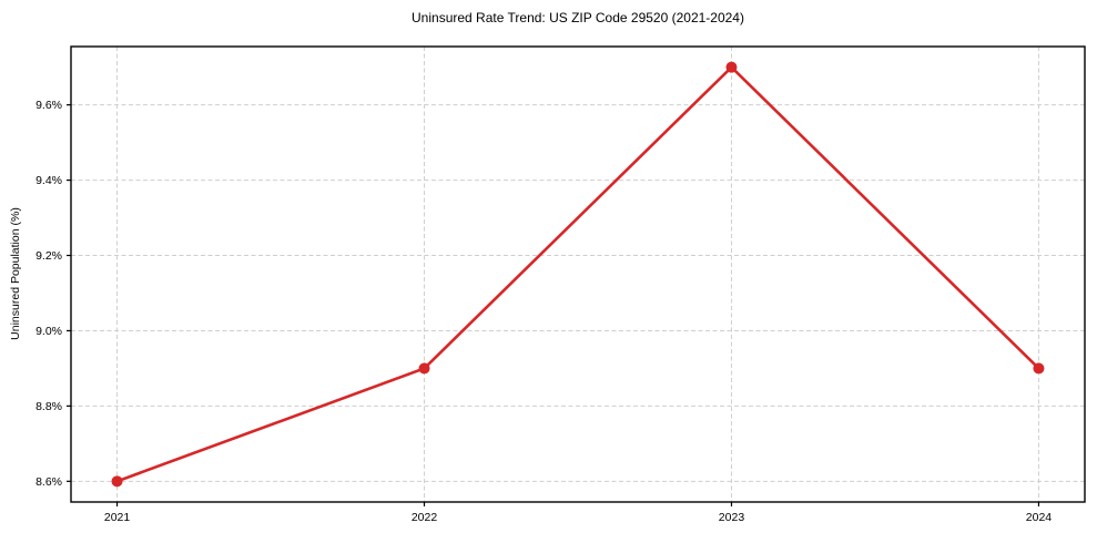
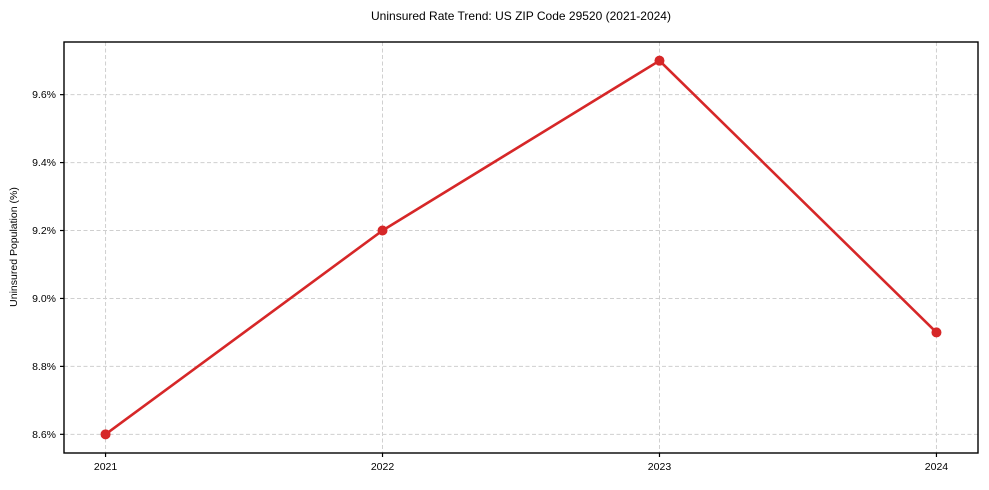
2022: 8.9% -> 9.2%
